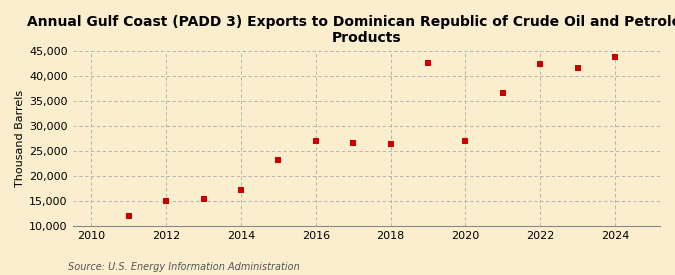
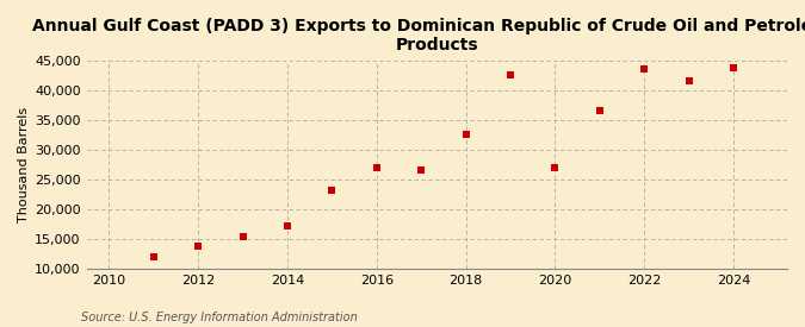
2012: 15,000 -> 13,800
2018: 26,400 -> 32,500
2022: 42,400 -> 43,500
